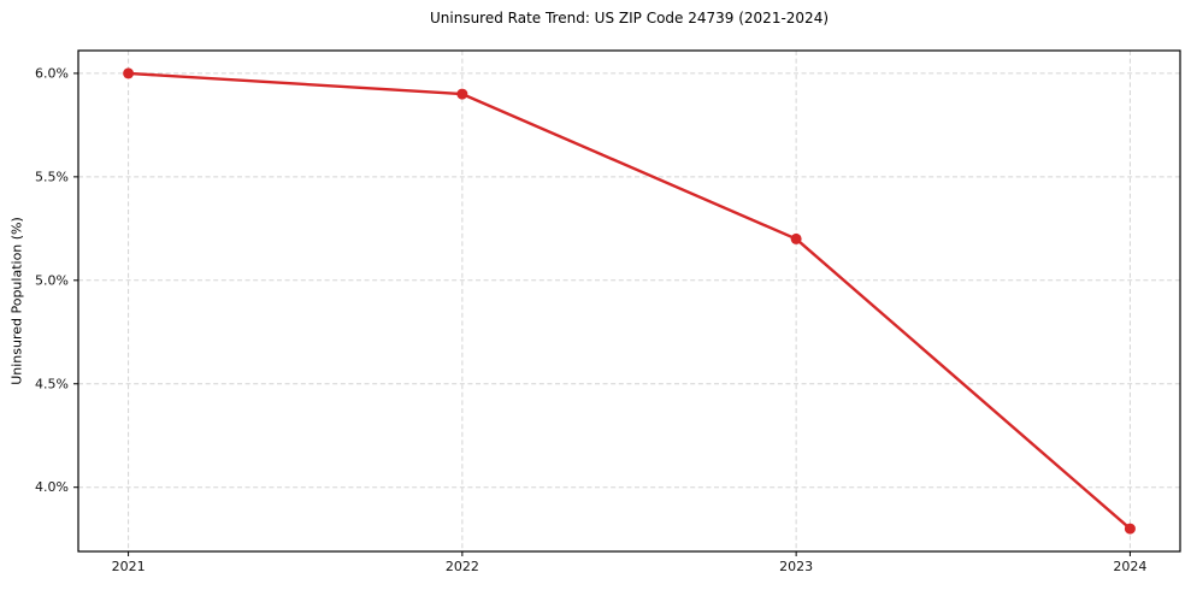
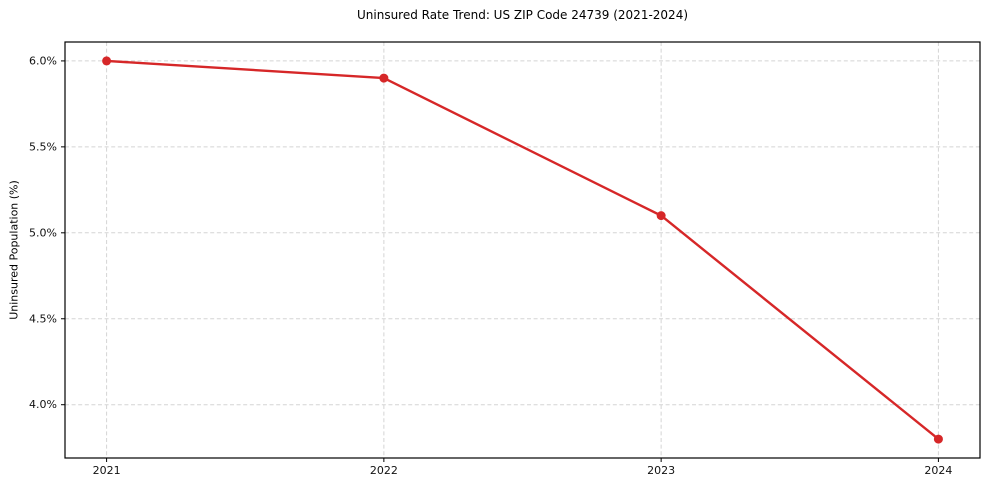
2023: 5.2% -> 5.1%
